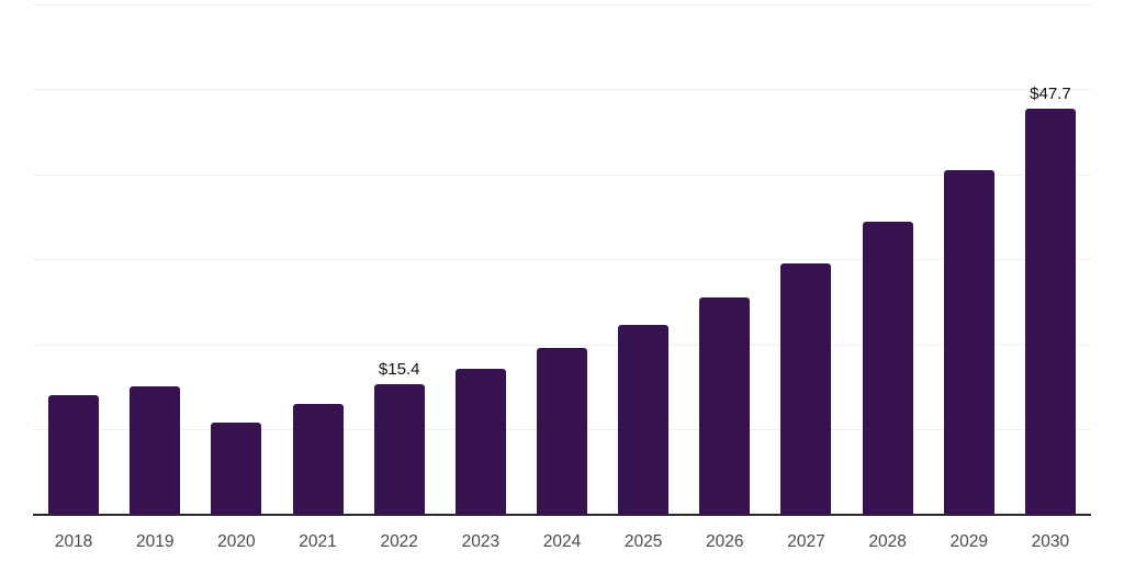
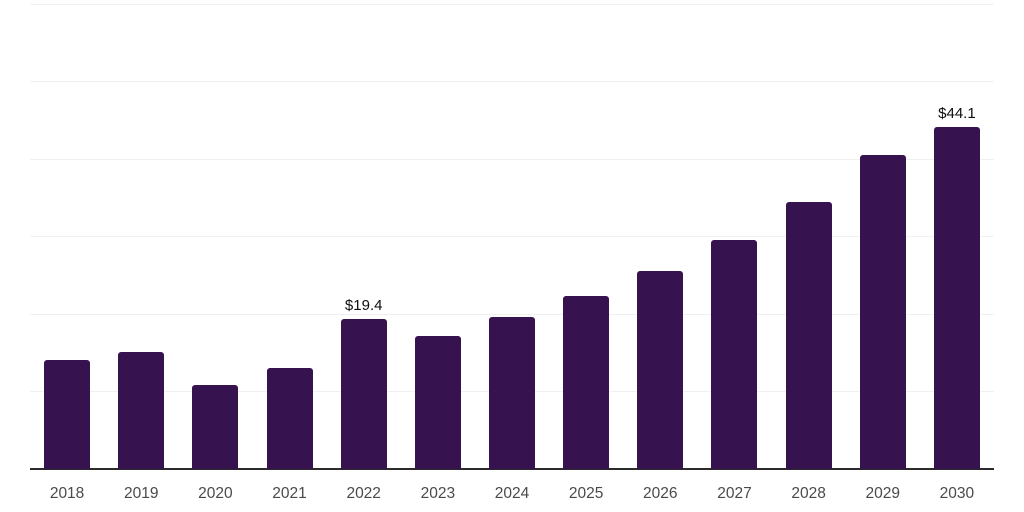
2022: $15.4 -> $19.4
2030: $47.7 -> $44.1
